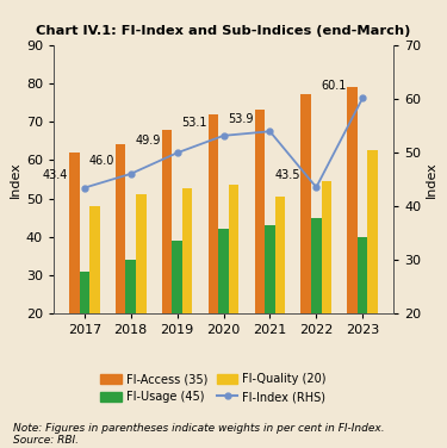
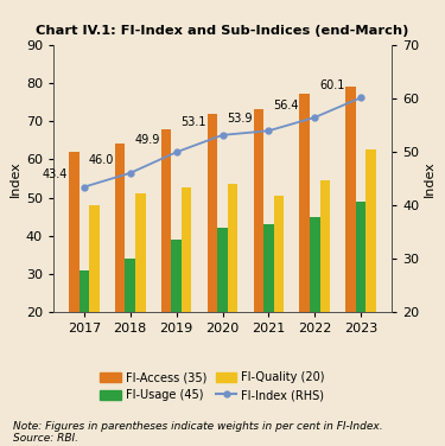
FI-Index (RHS)/2022: 43.5 -> 56.4
FI-Usage (45)/2023: 40 -> 49
